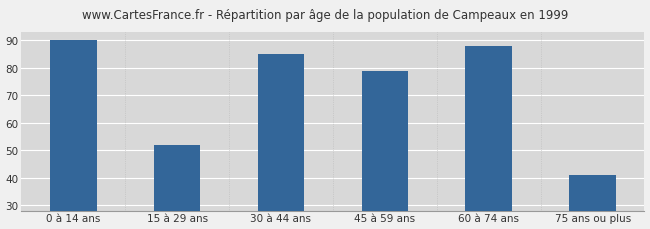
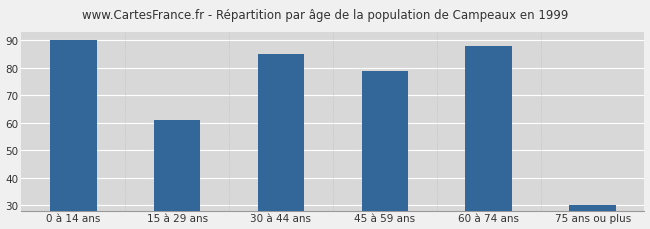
15 à 29 ans: 52 -> 61
75 ans ou plus: 41 -> 30
